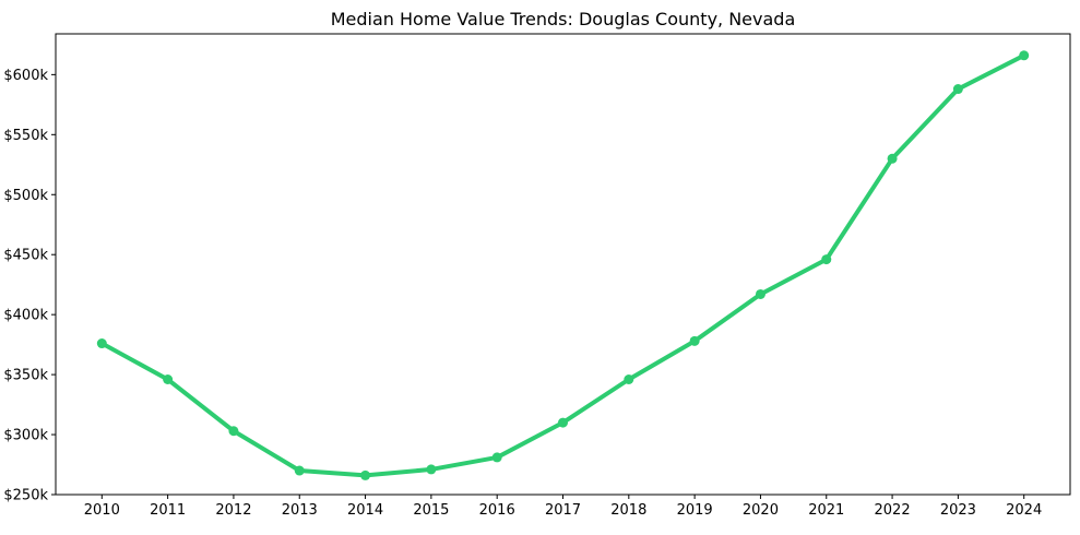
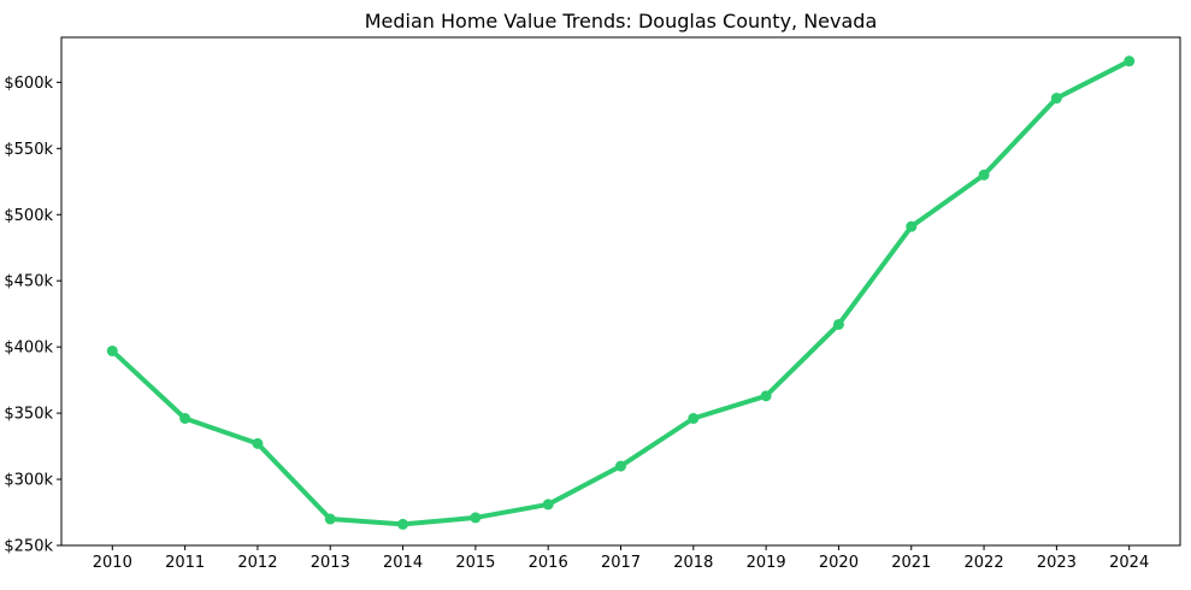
2010: $376k -> $397k
2012: $303k -> $327k
2019: $378k -> $363k
2021: $446k -> $491k
